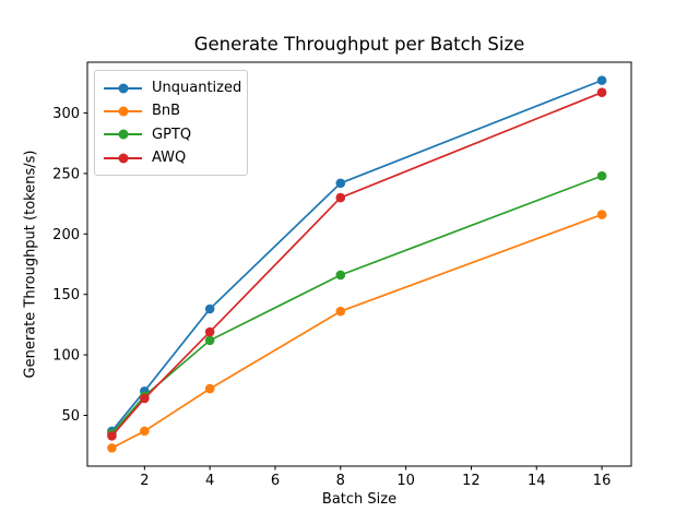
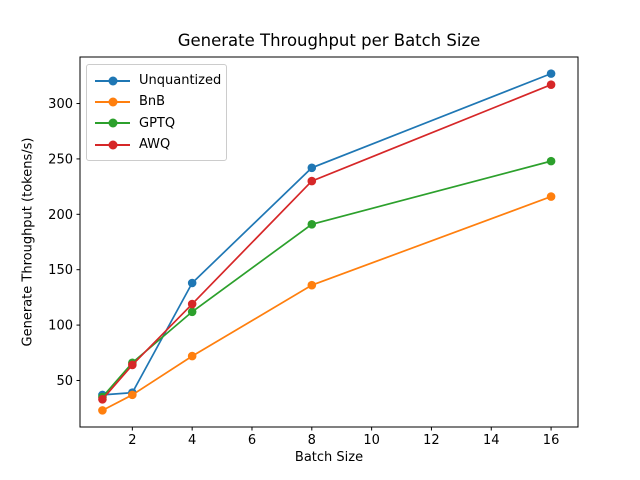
Unquantized/2: 70 -> 39
GPTQ/8: 166 -> 191
